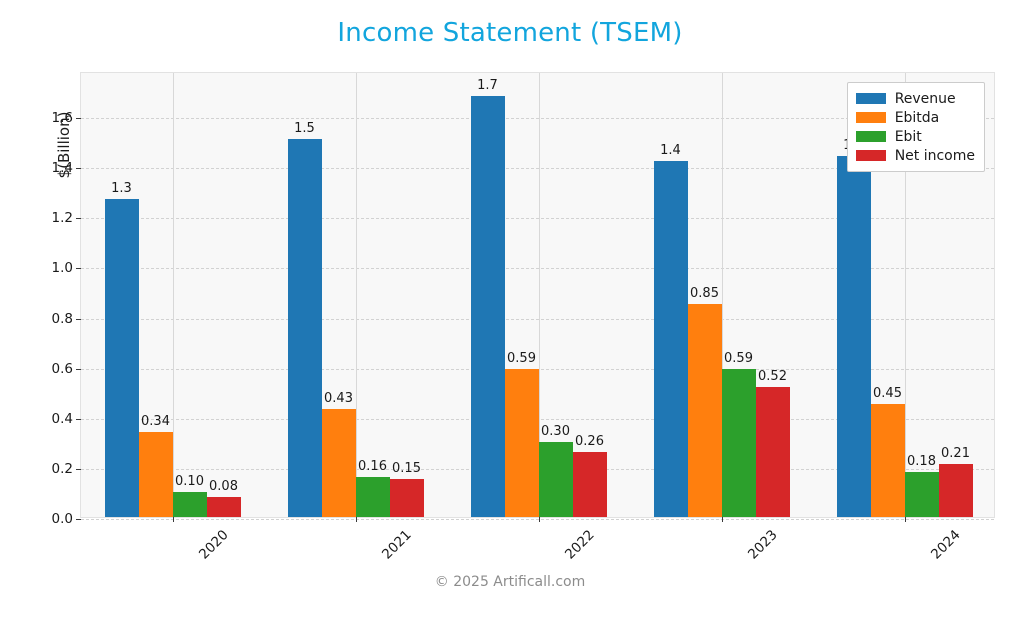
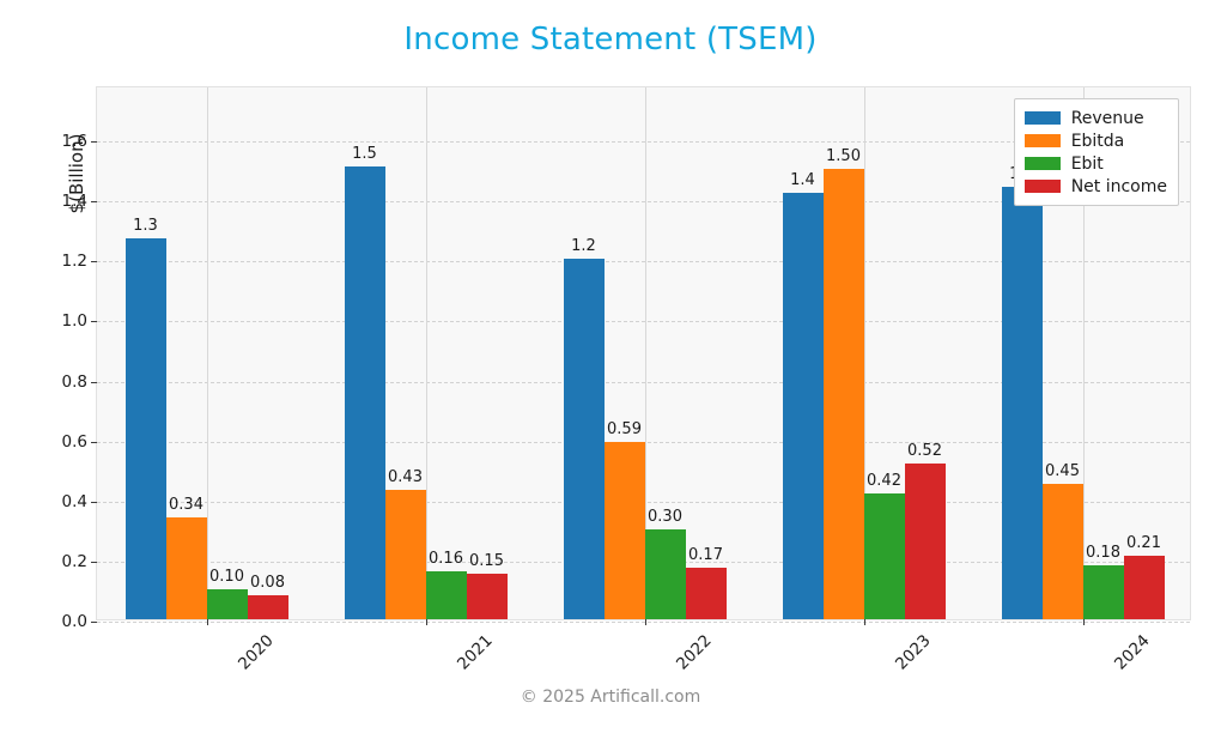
Revenue/2022: 1.7 -> 1.2
Net income/2022: 0.26 -> 0.17
Ebitda/2023: 0.85 -> 1.50
Ebit/2023: 0.59 -> 0.42
